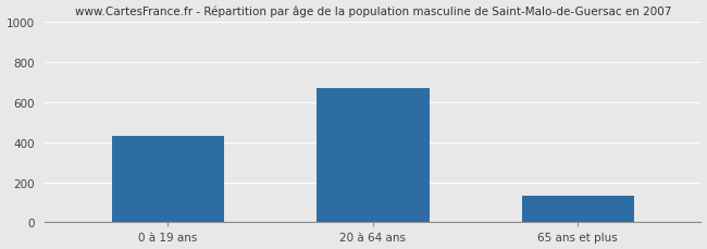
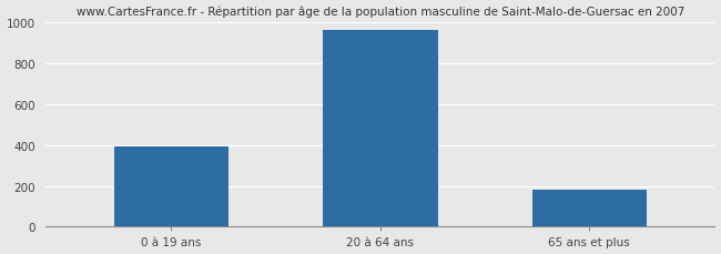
0 à 19 ans: 430 -> 400
20 à 64 ans: 670 -> 960
65 ans et plus: 130 -> 180
